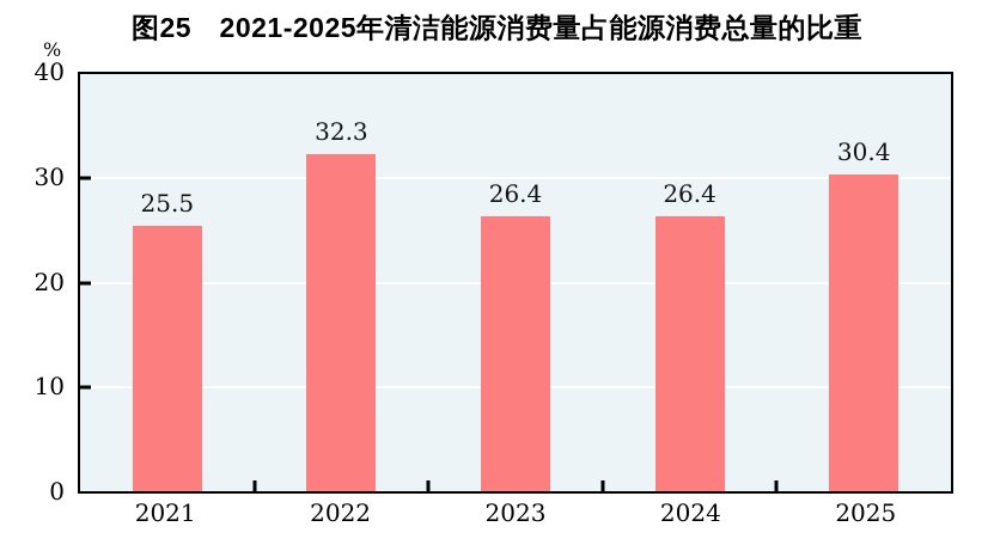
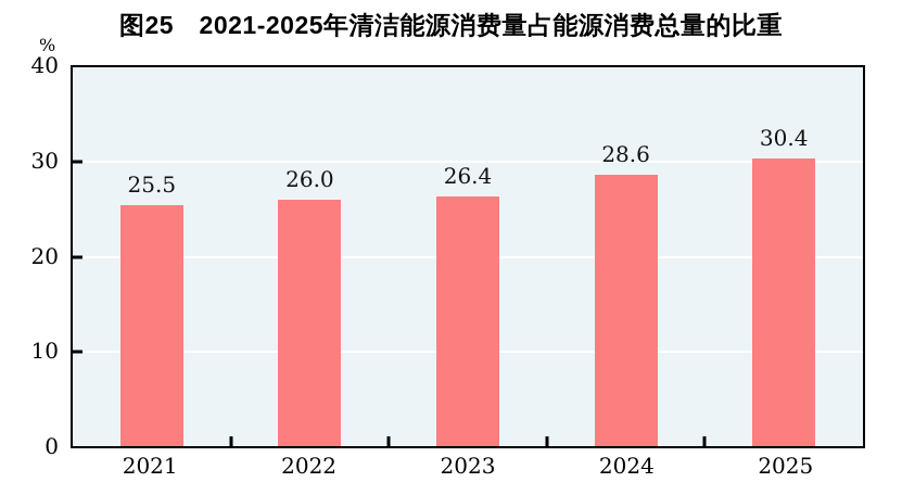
2022: 32.3 -> 26.0
2024: 26.4 -> 28.6
